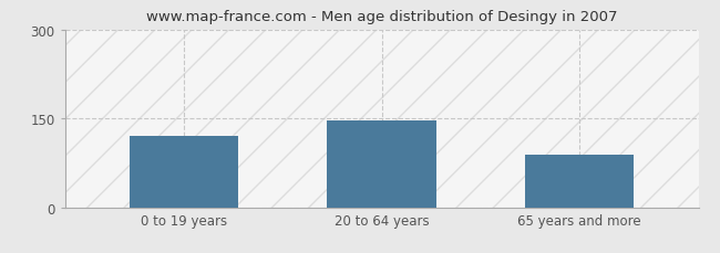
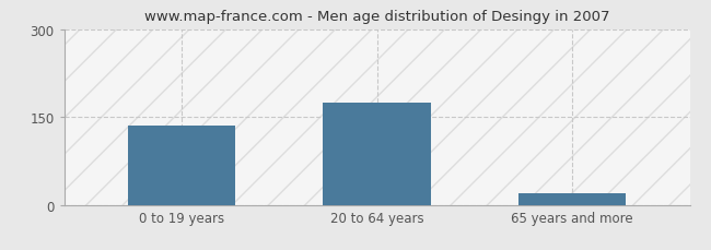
0 to 19 years: 120 -> 135
20 to 64 years: 146 -> 175
65 years and more: 88 -> 20
